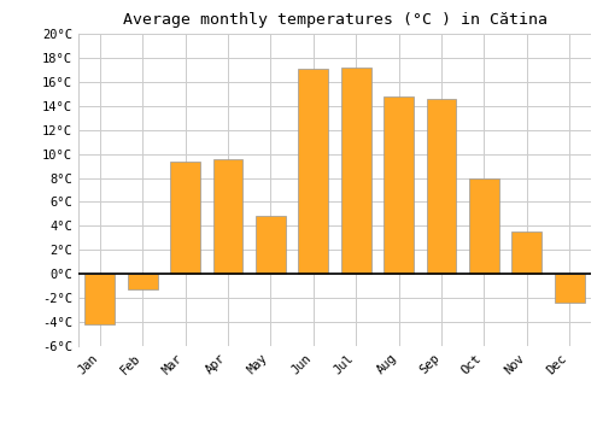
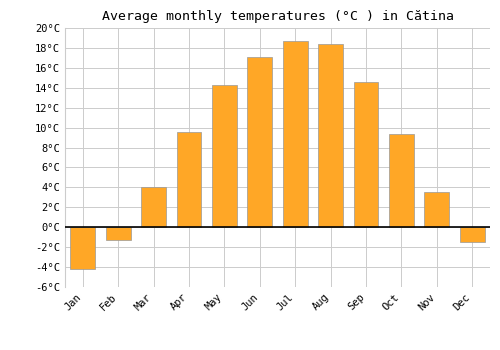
Mar: 9.4°C -> 4.0°C
May: 4.8°C -> 14.3°C
Jul: 17.2°C -> 18.7°C
Aug: 14.8°C -> 18.4°C
Oct: 8.0°C -> 9.4°C
Dec: -2.4°C -> -1.5°C
